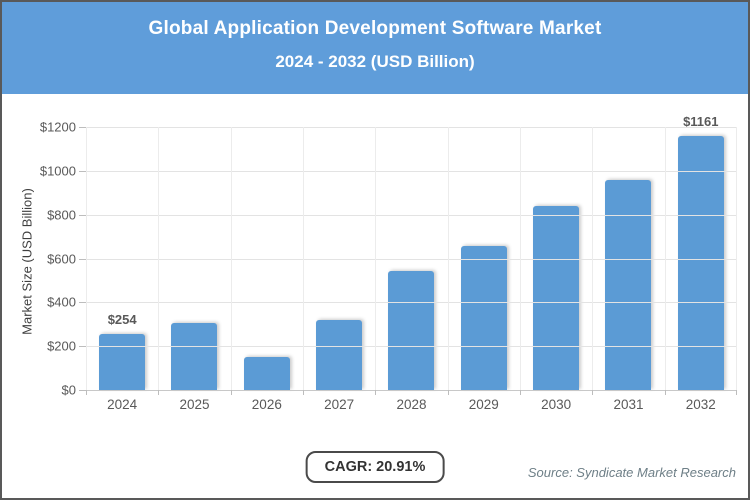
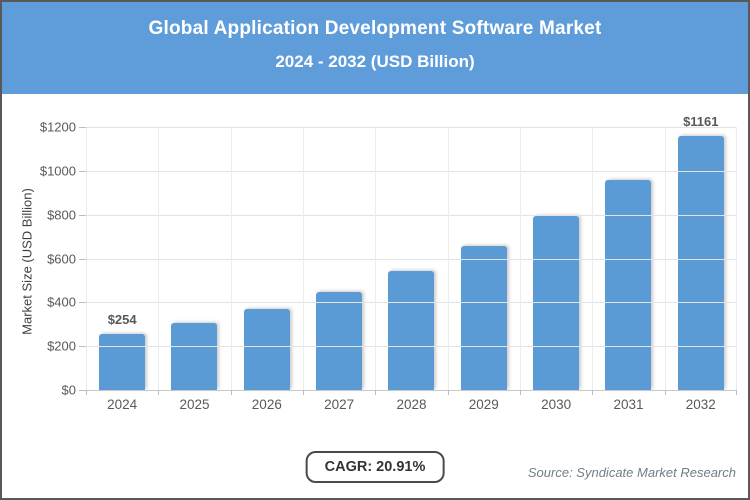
2026: $150 -> $370
2027: $320 -> $450
2030: $840 -> $790
